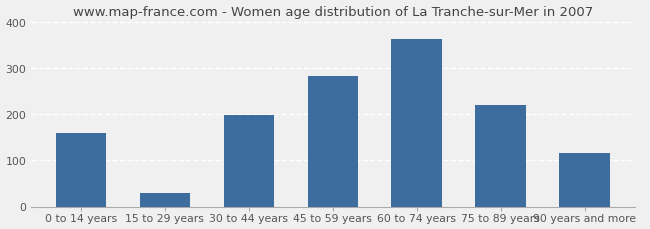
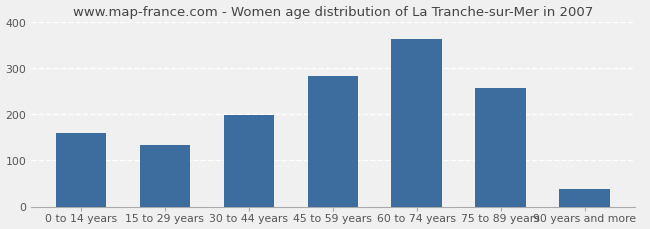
15 to 29 years: 30 -> 132
75 to 89 years: 220 -> 257
90 years and more: 115 -> 38
